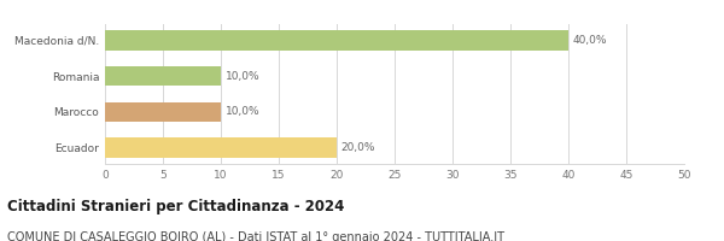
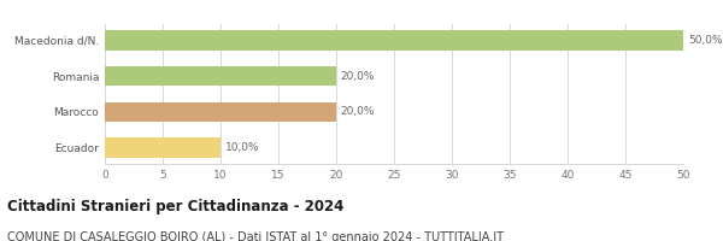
Macedonia d/N.: 40,0% -> 50,0%
Romania: 10,0% -> 20,0%
Marocco: 10,0% -> 20,0%
Ecuador: 20,0% -> 10,0%
